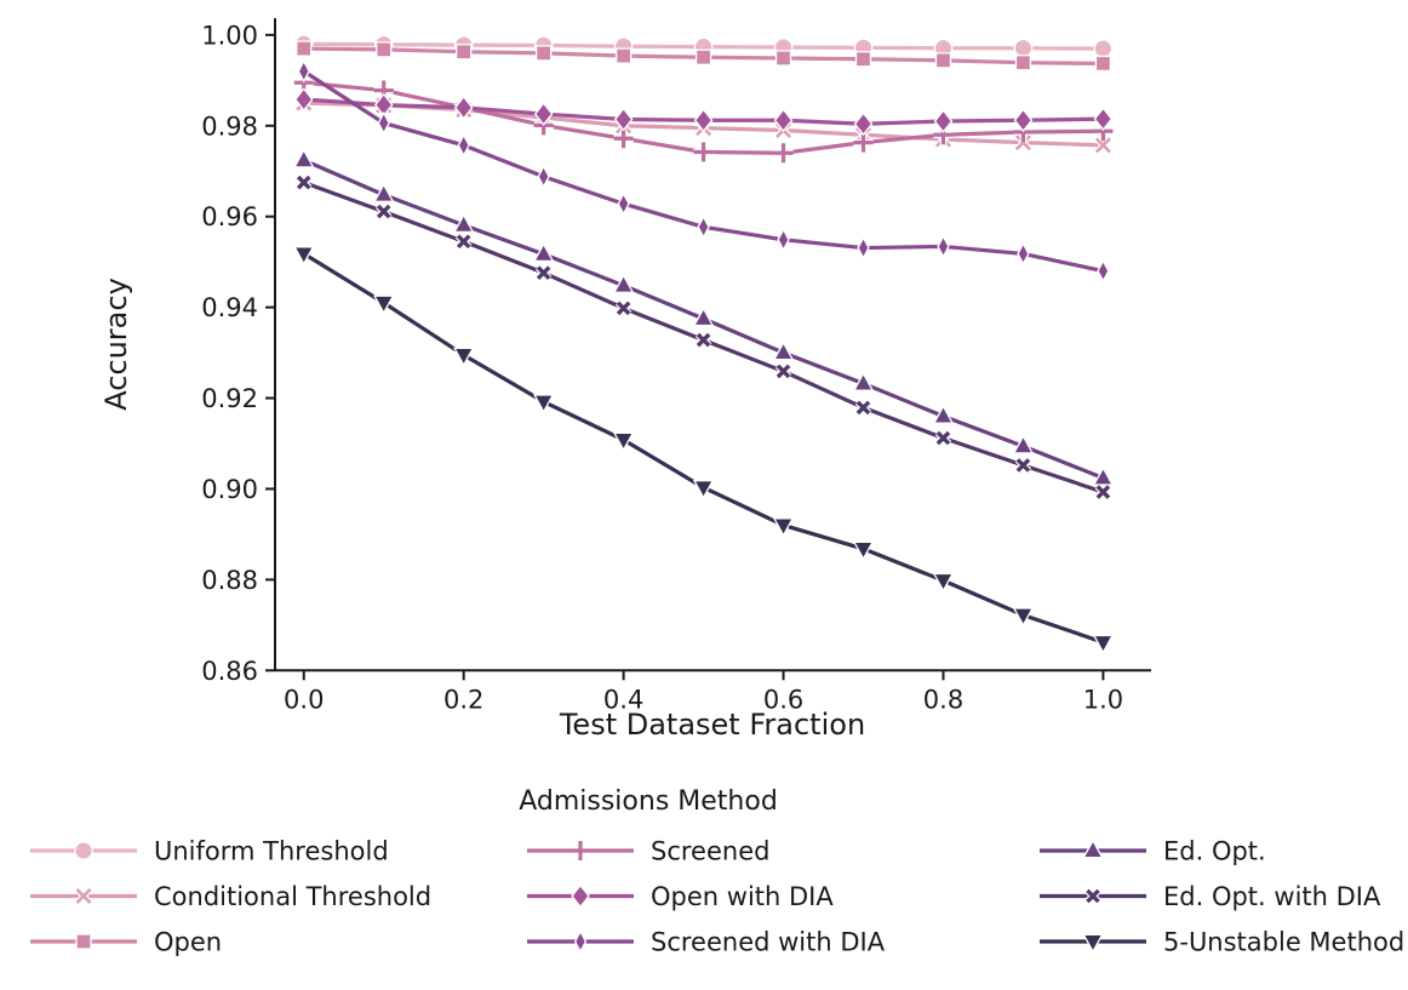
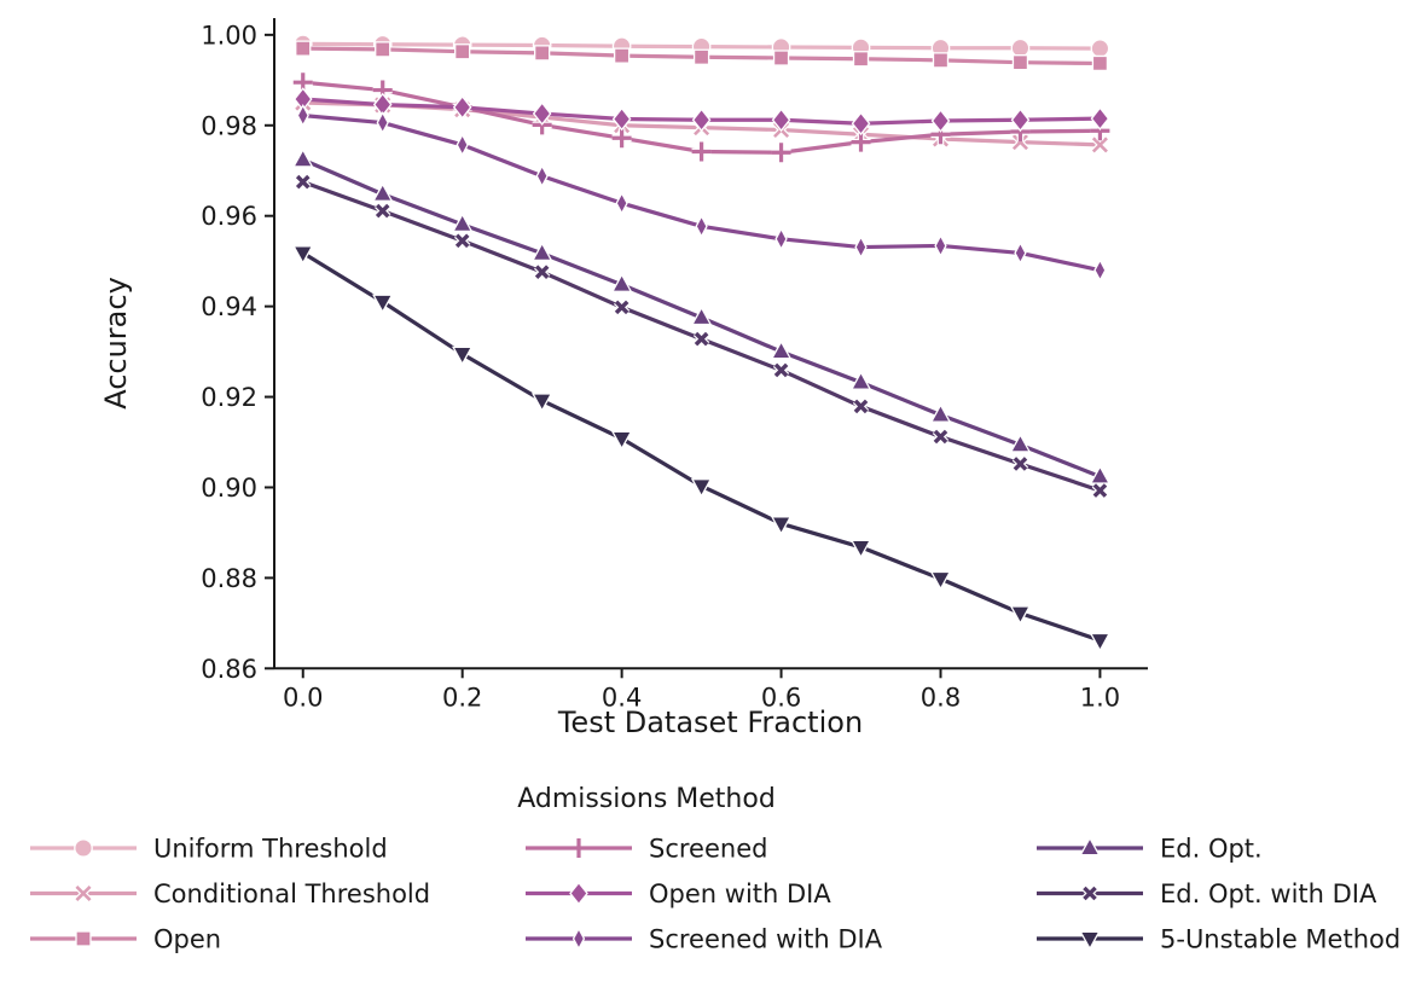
Screened with DIA/0.0: 0.992 -> 0.982
